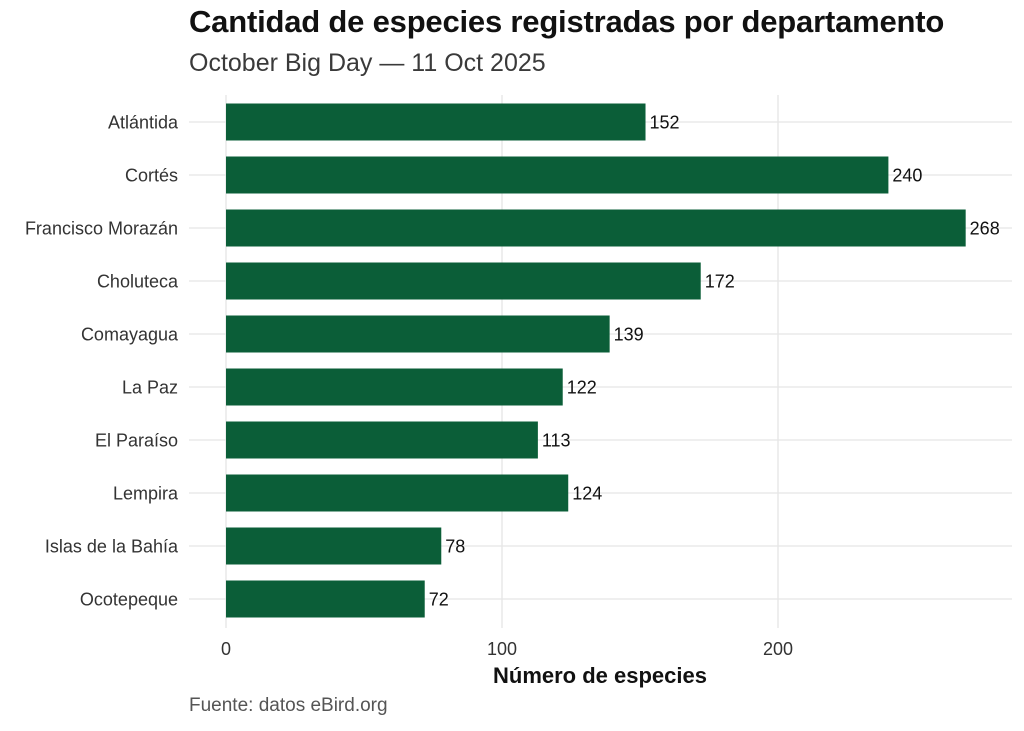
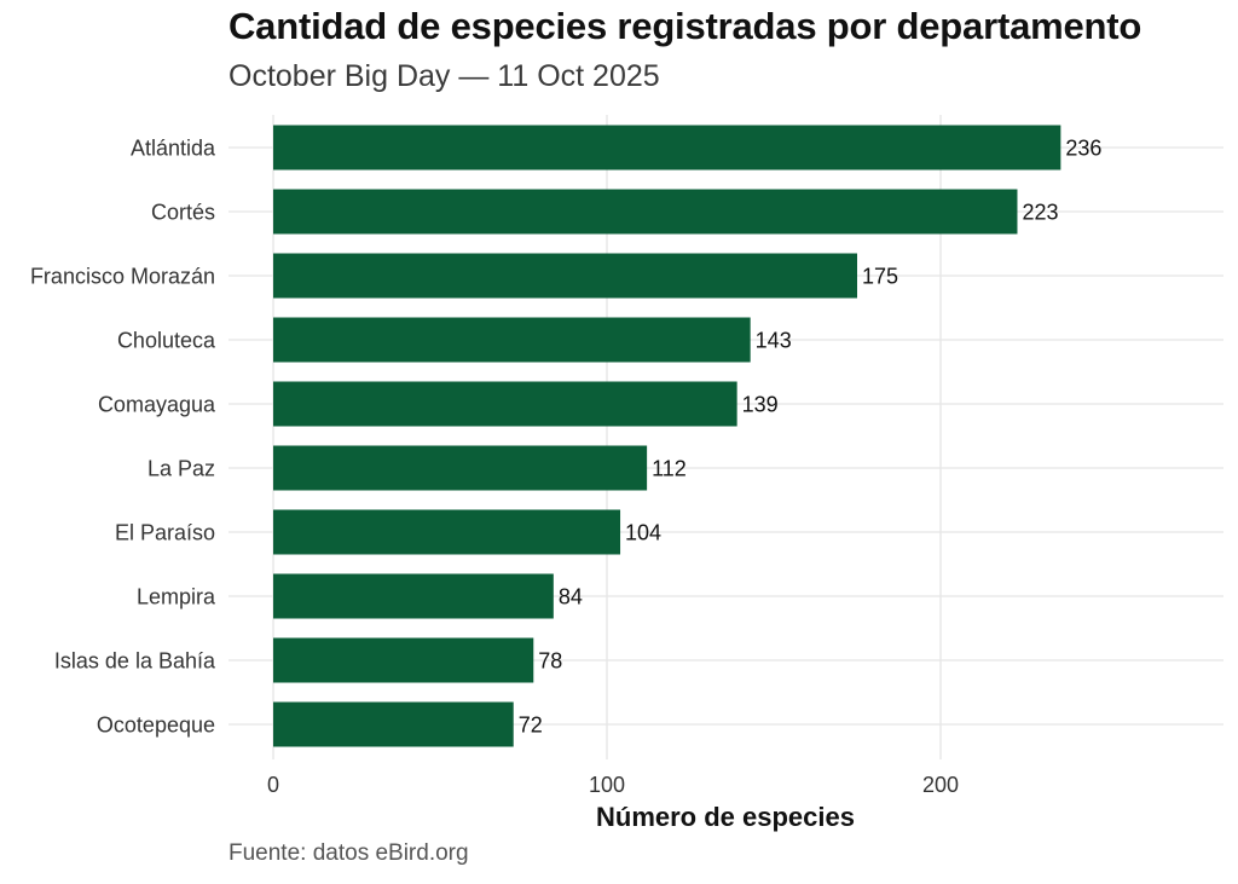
Atlántida: 152 -> 236
Cortés: 240 -> 223
Francisco Morazán: 268 -> 175
Choluteca: 172 -> 143
La Paz: 122 -> 112
El Paraíso: 113 -> 104
Lempira: 124 -> 84
